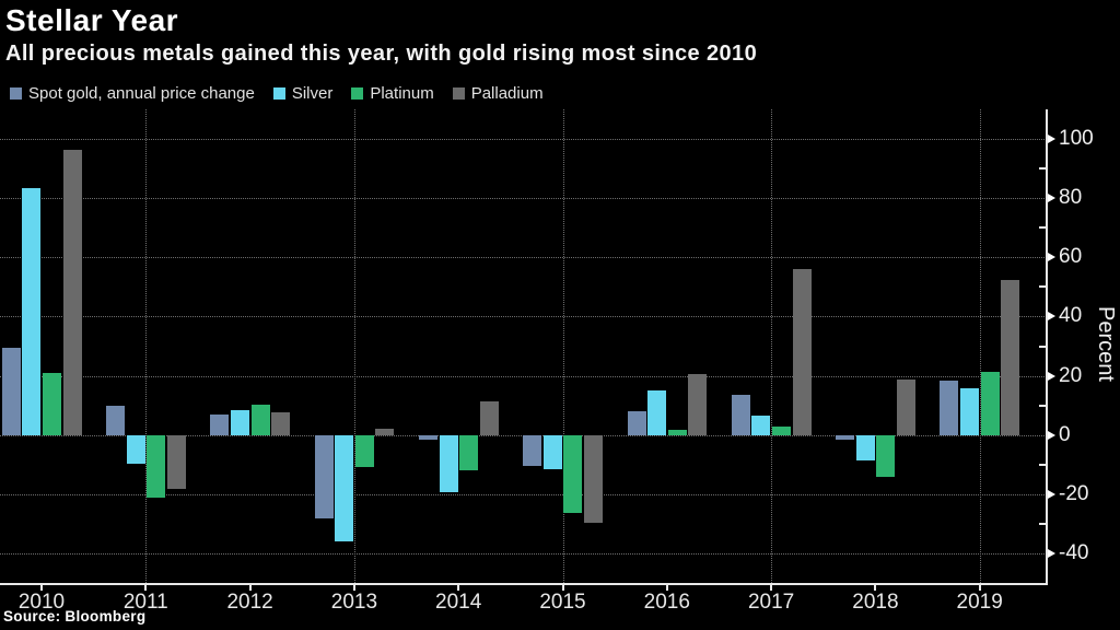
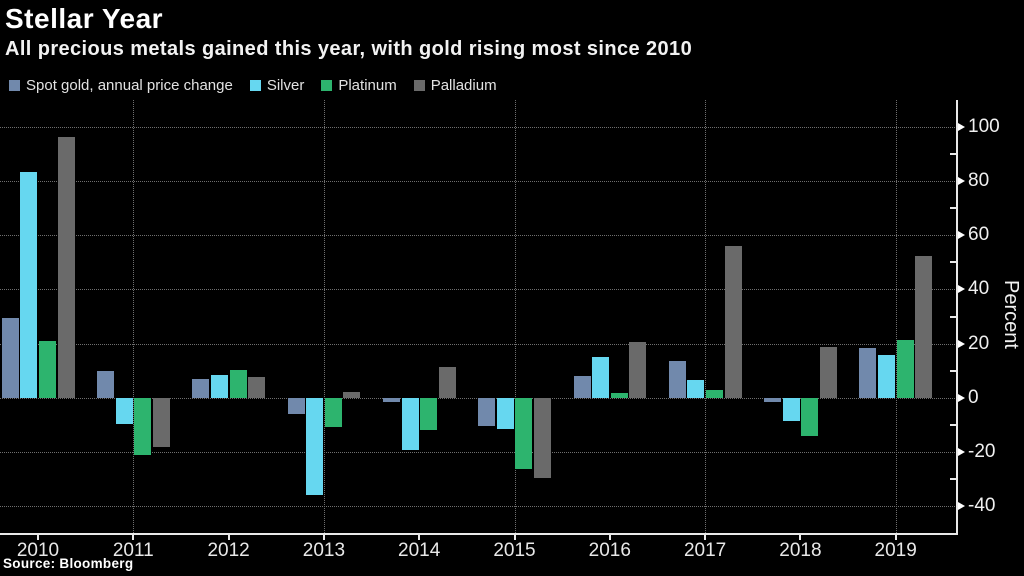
Spot gold, annual price change/2013: -28 -> -6
